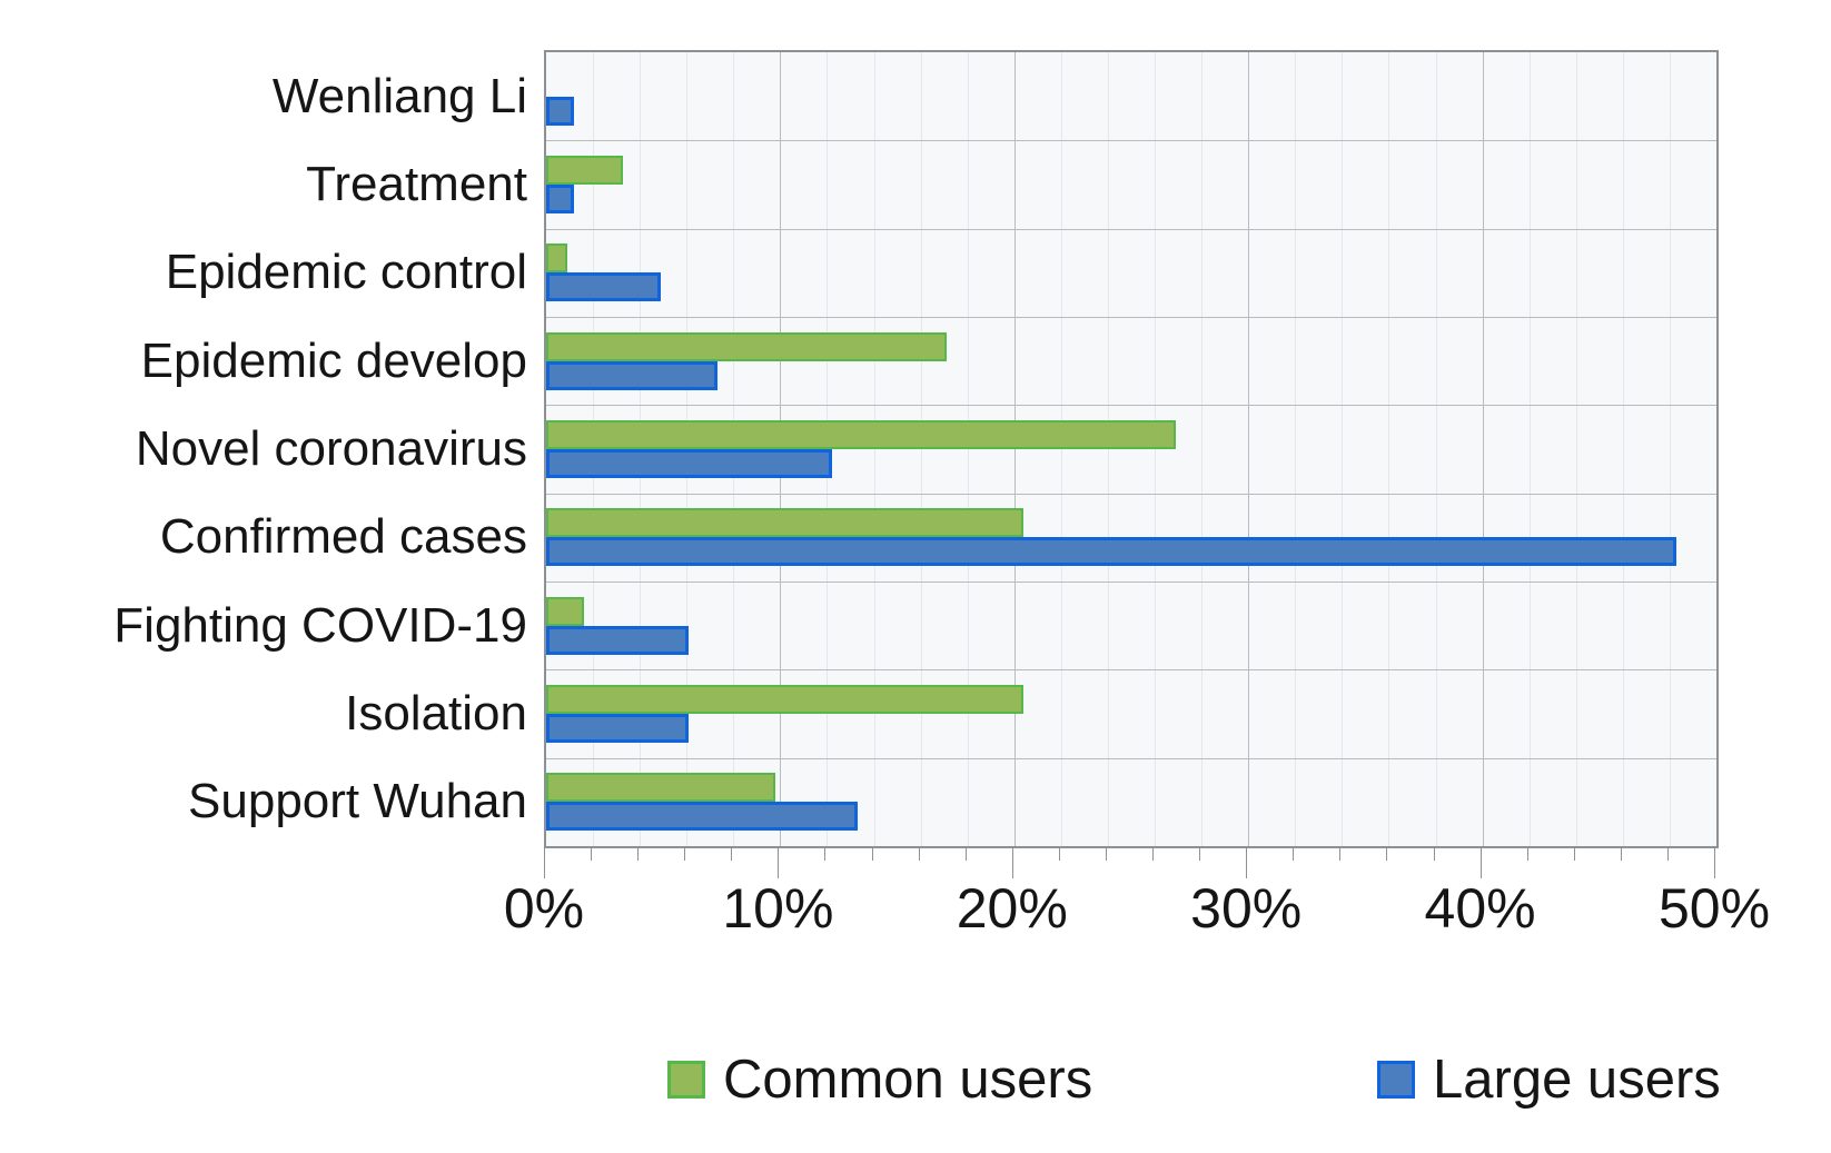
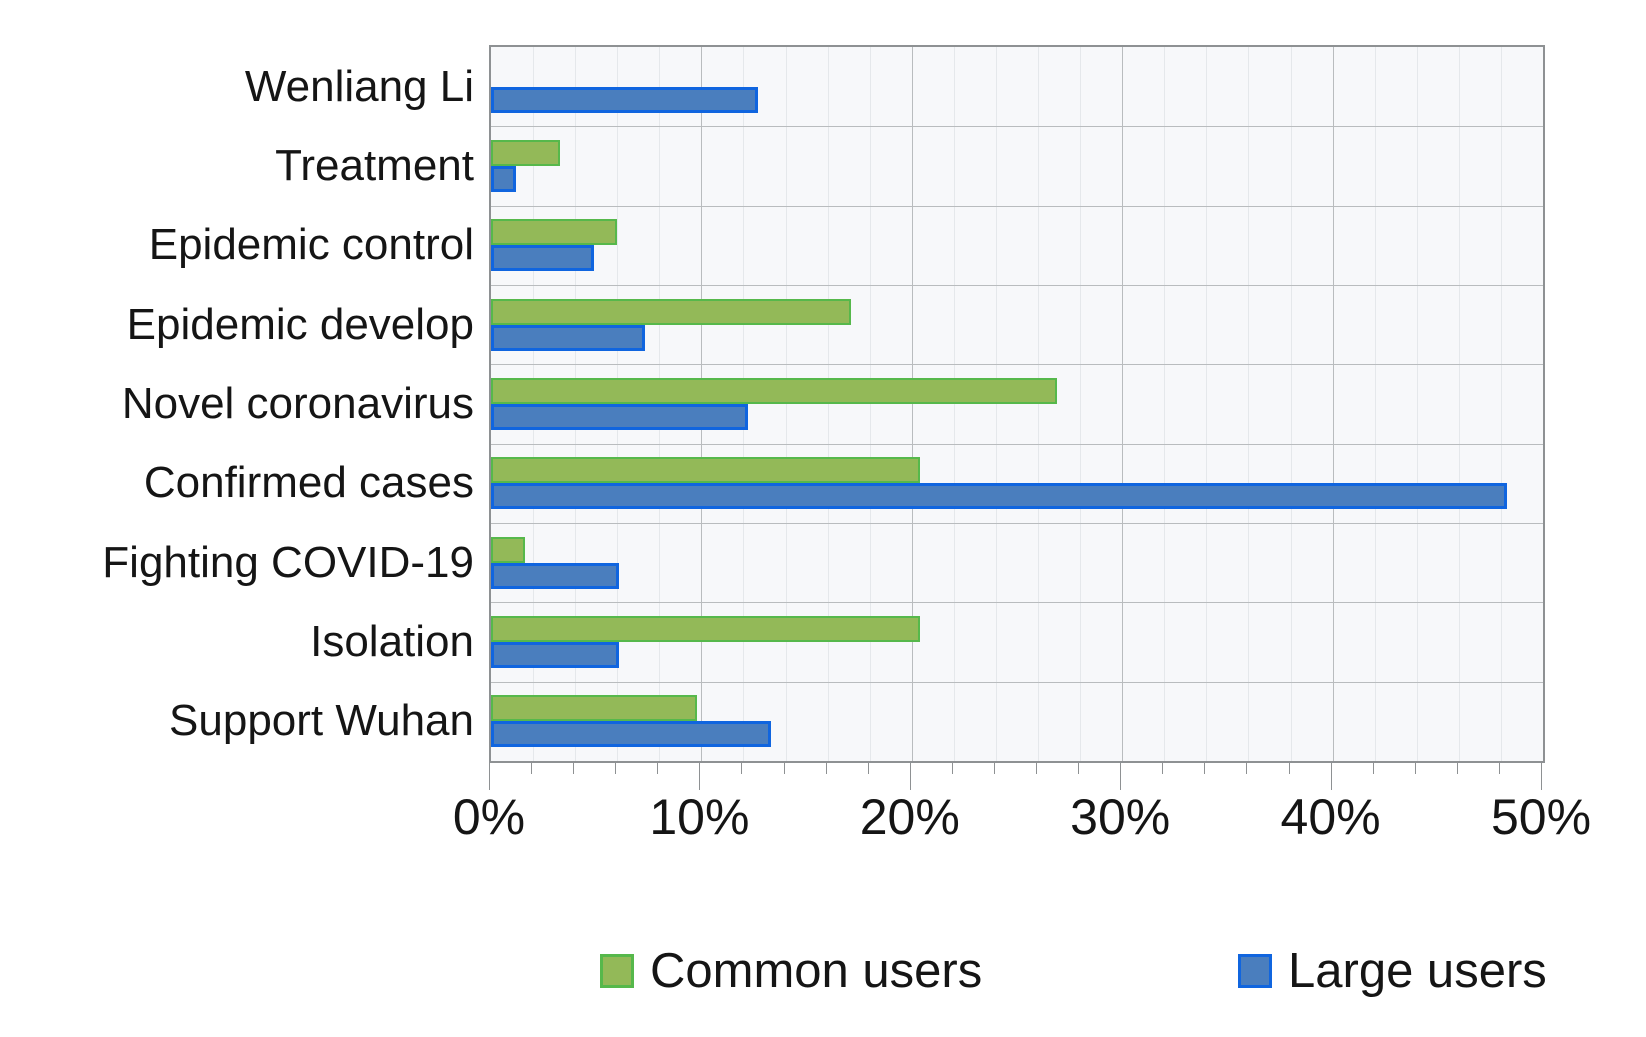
Large users/Wenliang Li: 1.2% -> 12.7%
Common users/Epidemic control: 0.9% -> 6.0%
